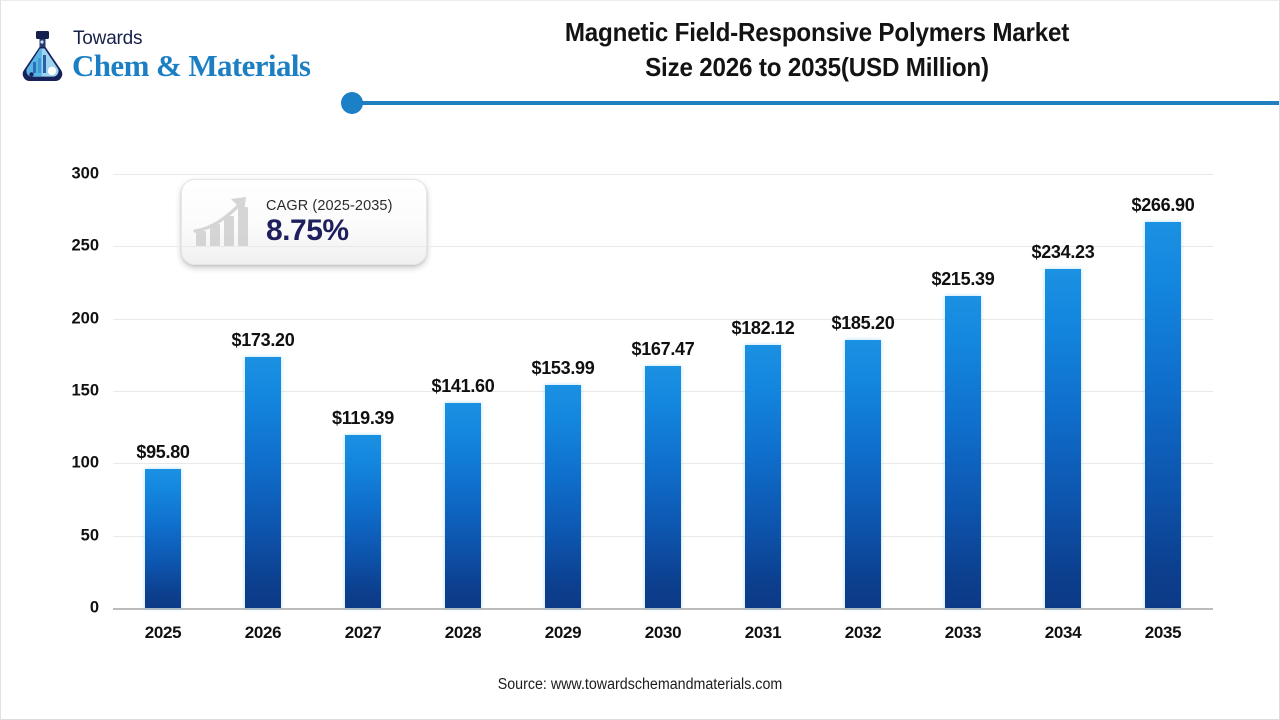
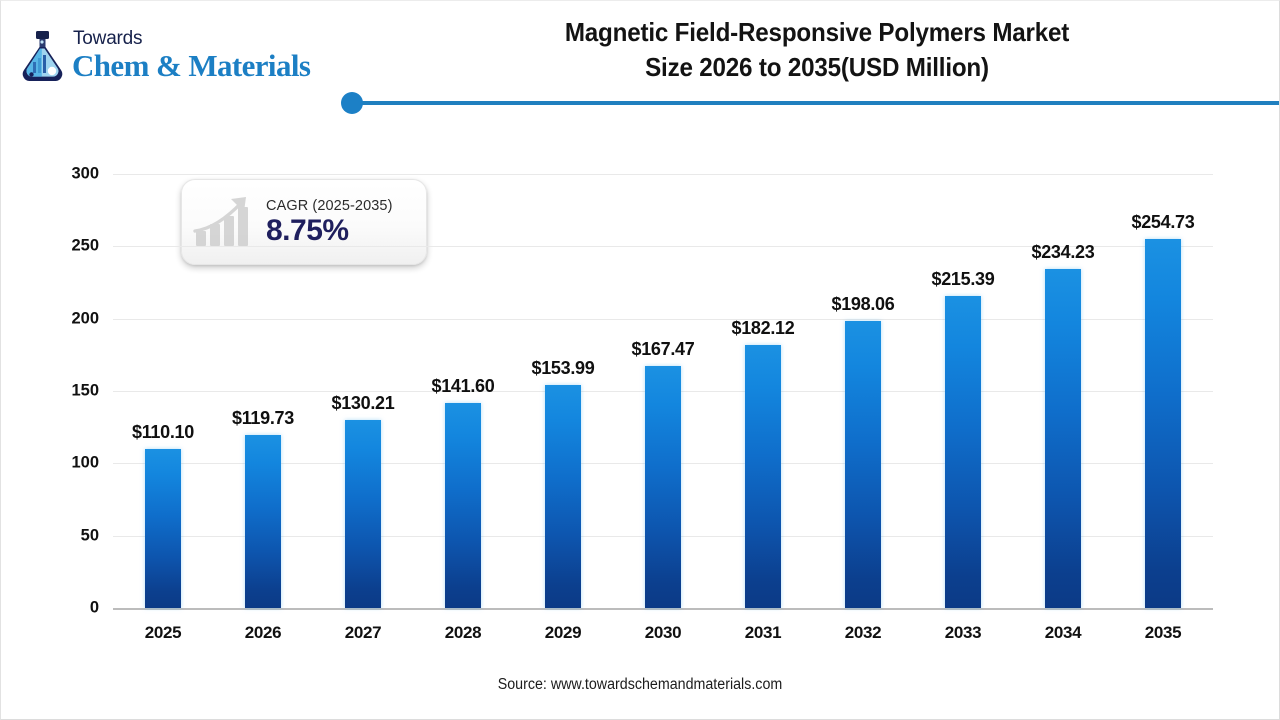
2025: $95.80 -> $110.10
2026: $173.20 -> $119.73
2027: $119.39 -> $130.21
2032: $185.20 -> $198.06
2035: $266.90 -> $254.73
